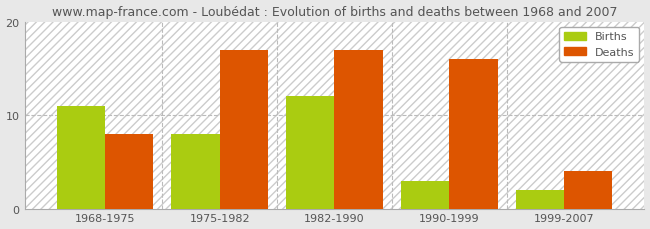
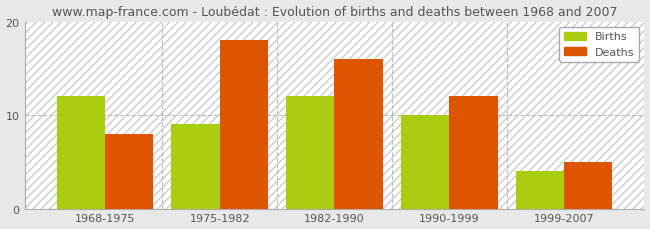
Births/1968-1975: 11 -> 12
Births/1975-1982: 8 -> 9
Deaths/1975-1982: 17 -> 18
Deaths/1982-1990: 17 -> 16
Births/1990-1999: 3 -> 10
Deaths/1990-1999: 16 -> 12
Births/1999-2007: 2 -> 4
Deaths/1999-2007: 4 -> 5
